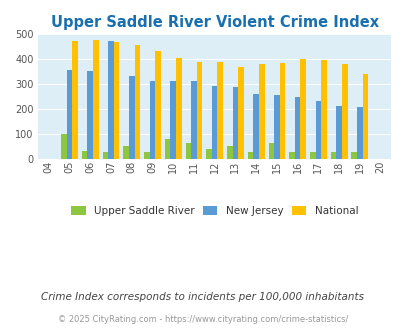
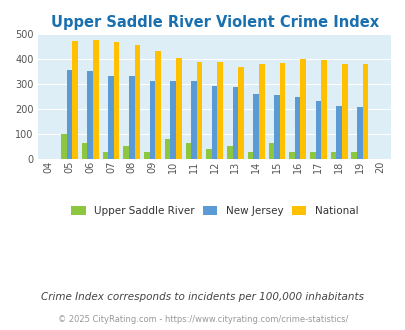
Upper Saddle River/06: 30 -> 62
New Jersey/07: 470 -> 330
National/19: 340 -> 379
